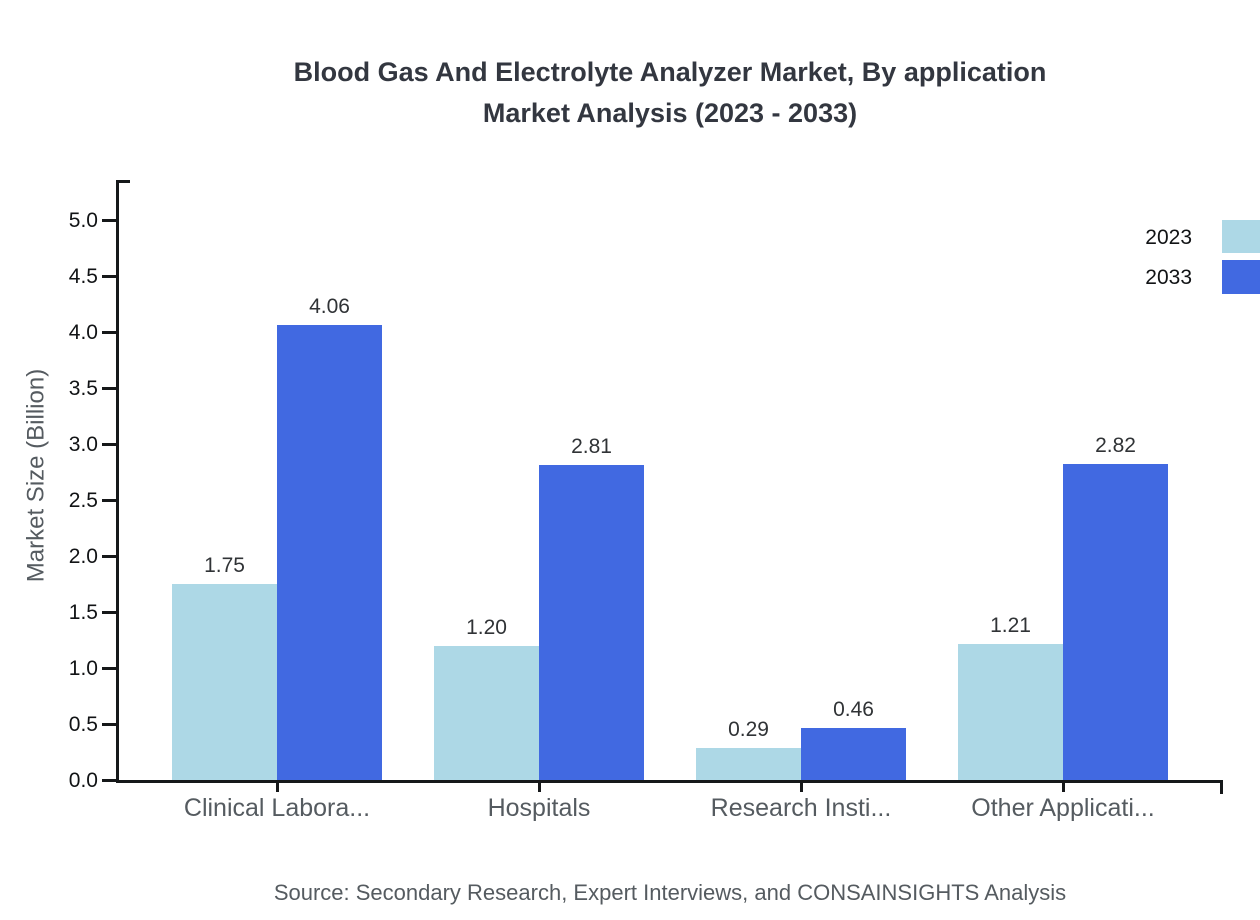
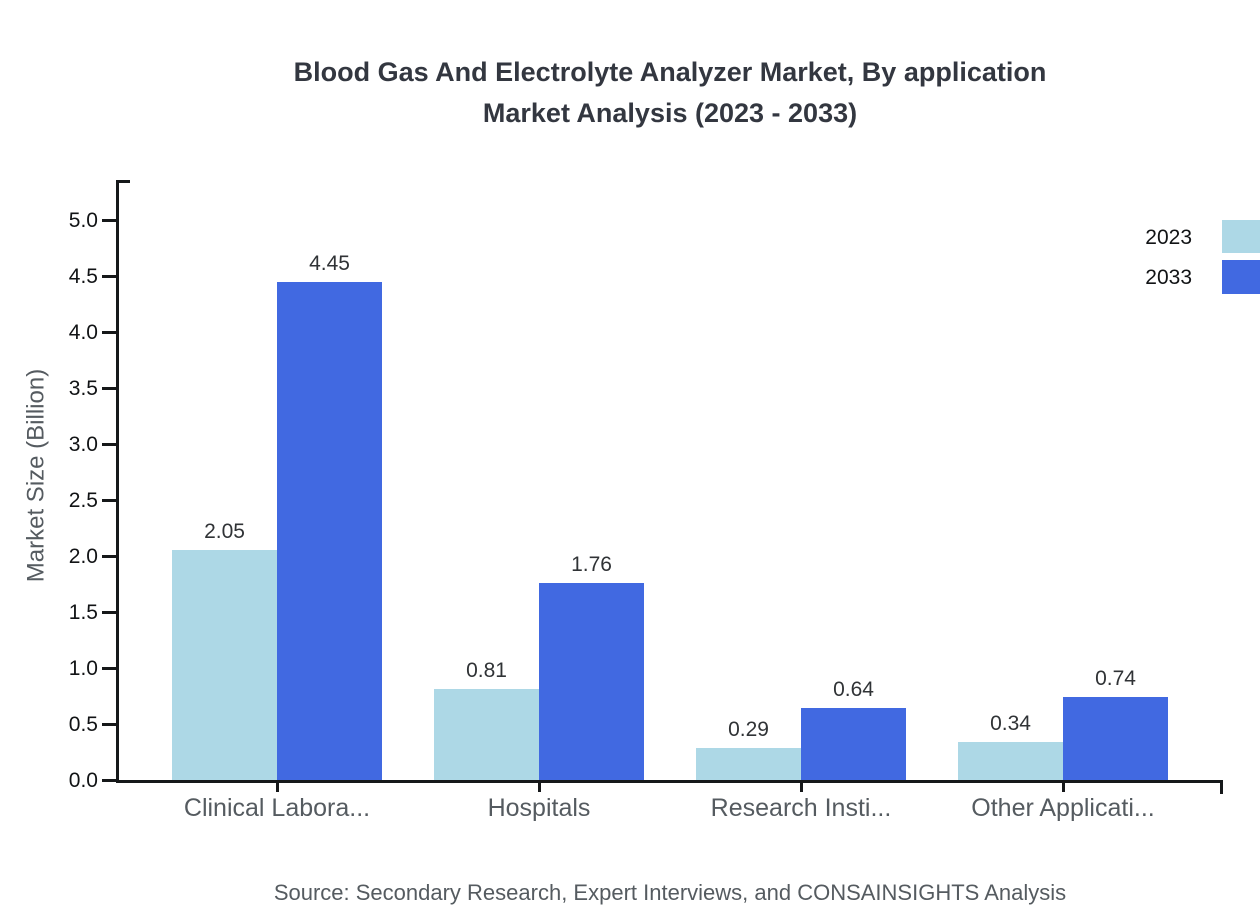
2023/Clinical Labora...: 1.75 -> 2.05
2033/Clinical Labora...: 4.06 -> 4.45
2023/Hospitals: 1.20 -> 0.81
2033/Hospitals: 2.81 -> 1.76
2033/Research Insti...: 0.46 -> 0.64
2023/Other Applicati...: 1.21 -> 0.34
2033/Other Applicati...: 2.82 -> 0.74
